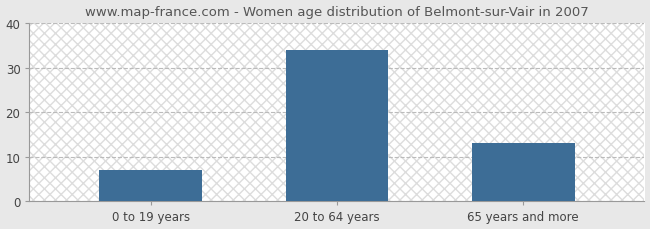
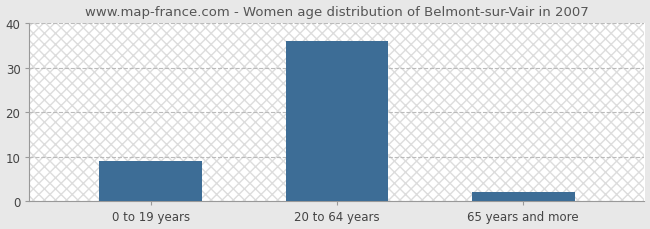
0 to 19 years: 7 -> 9
20 to 64 years: 34 -> 36
65 years and more: 13 -> 2
